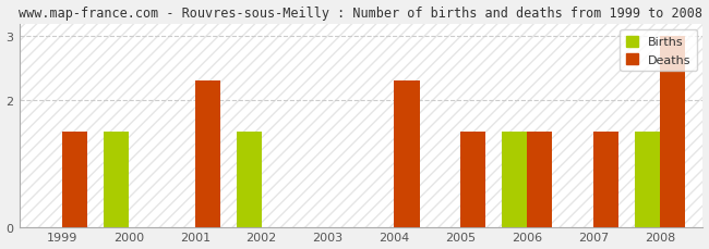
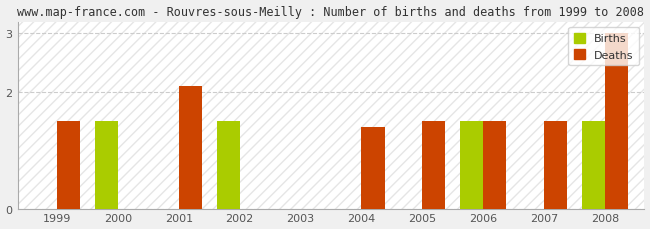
Deaths/2001: 2.3 -> 2.1
Deaths/2004: 2.3 -> 1.4
